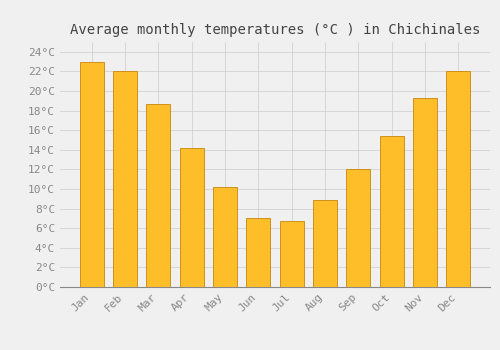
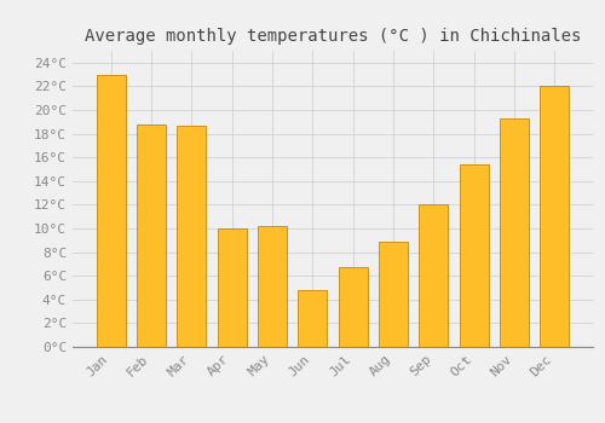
Feb: 22.0°C -> 18.8°C
Apr: 14.2°C -> 10.0°C
Jun: 7.0°C -> 4.8°C
